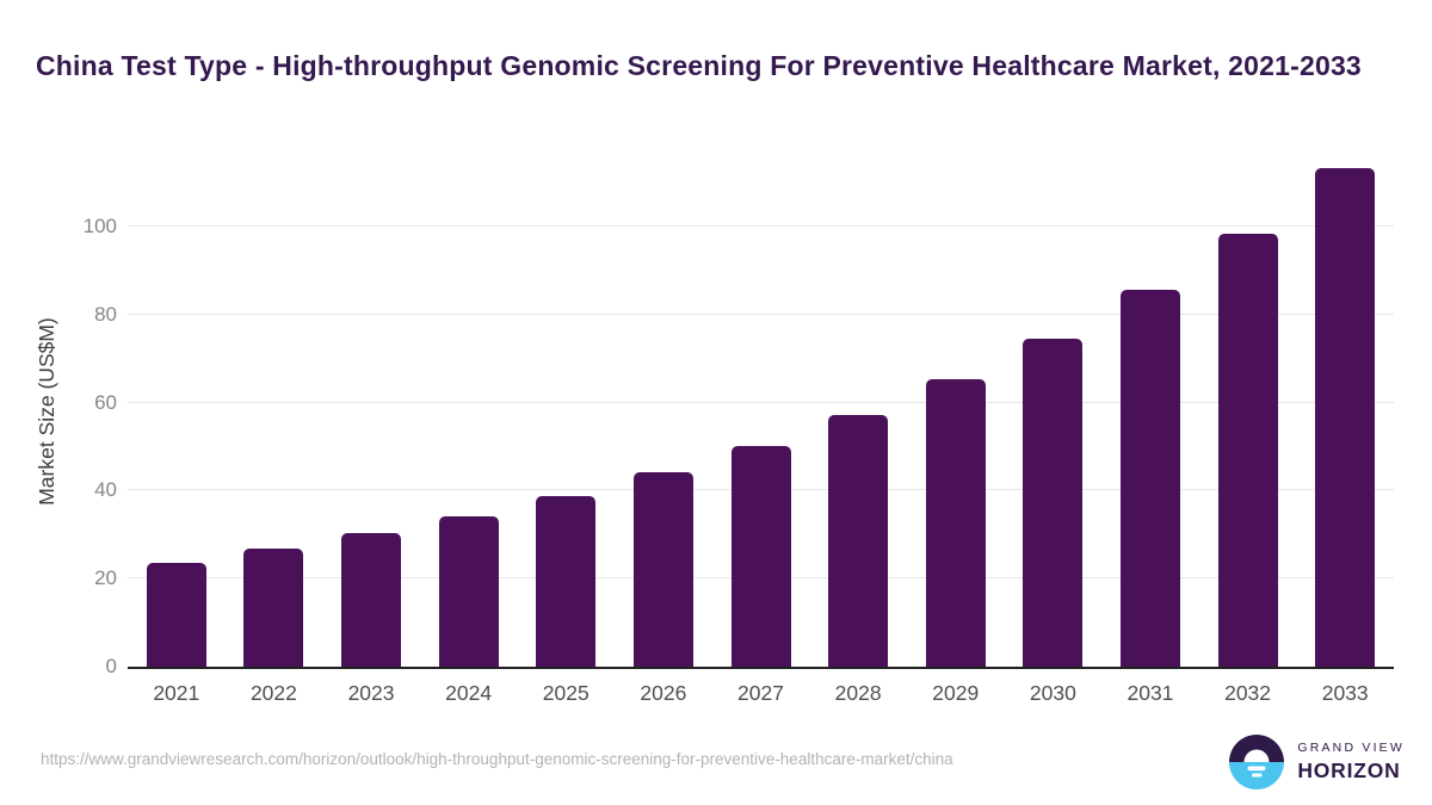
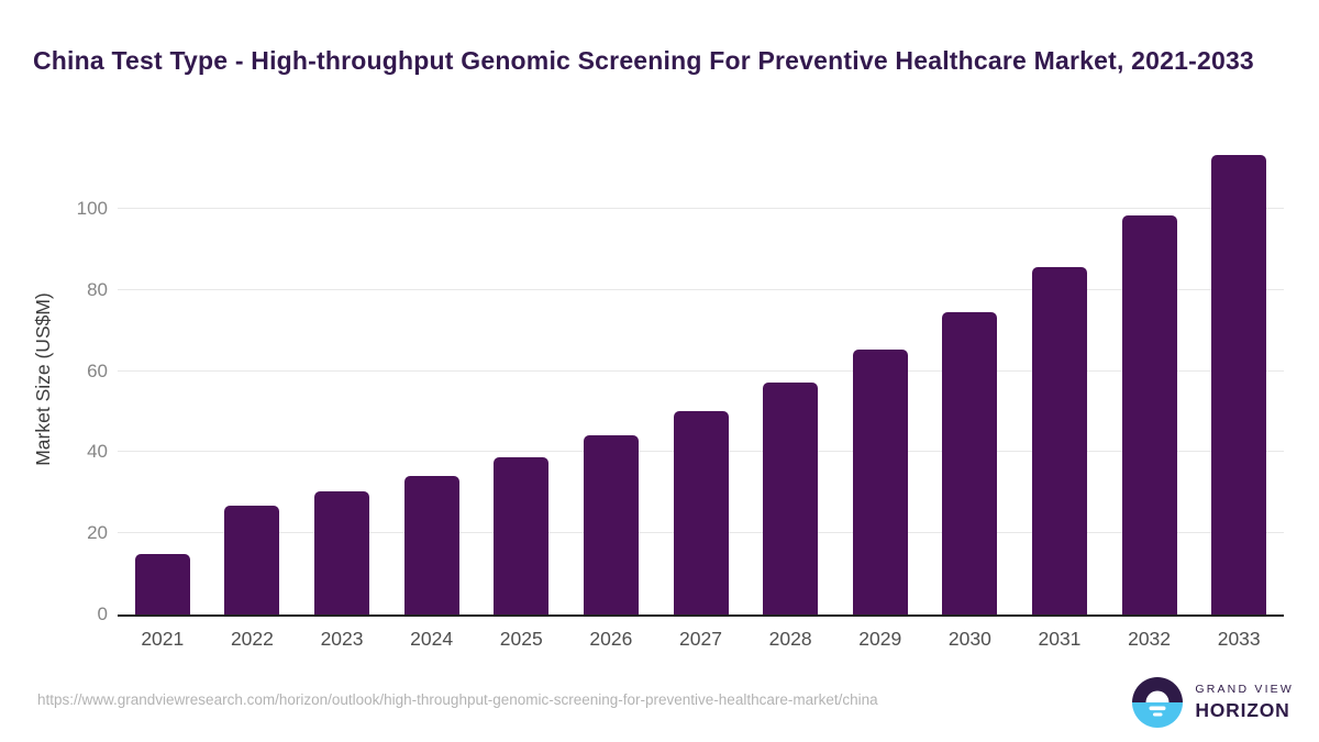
2021: 24 -> 15
